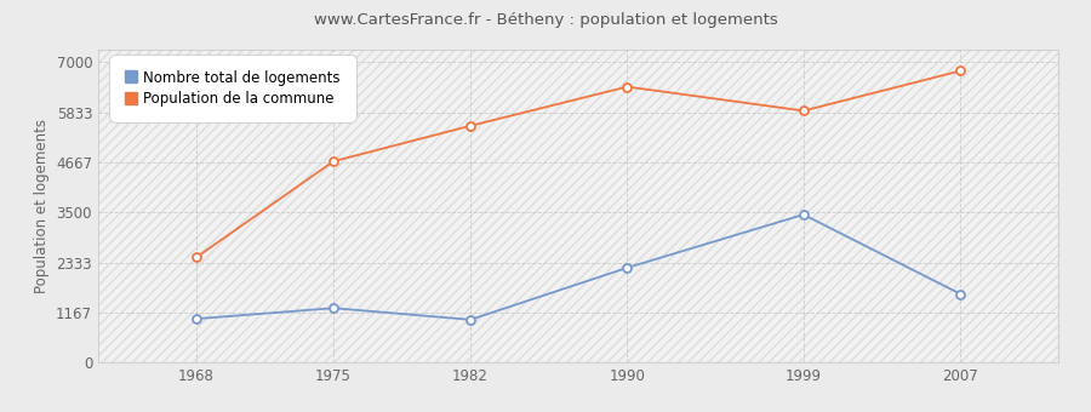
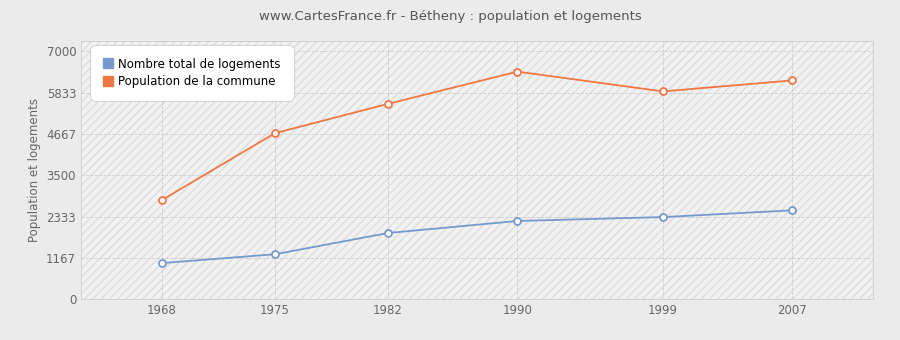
Population de la commune/1968: 2450 -> 2800
Nombre total de logements/1982: 1000 -> 1870
Nombre total de logements/1999: 3450 -> 2320
Nombre total de logements/2007: 1600 -> 2510
Population de la commune/2007: 6800 -> 6180
